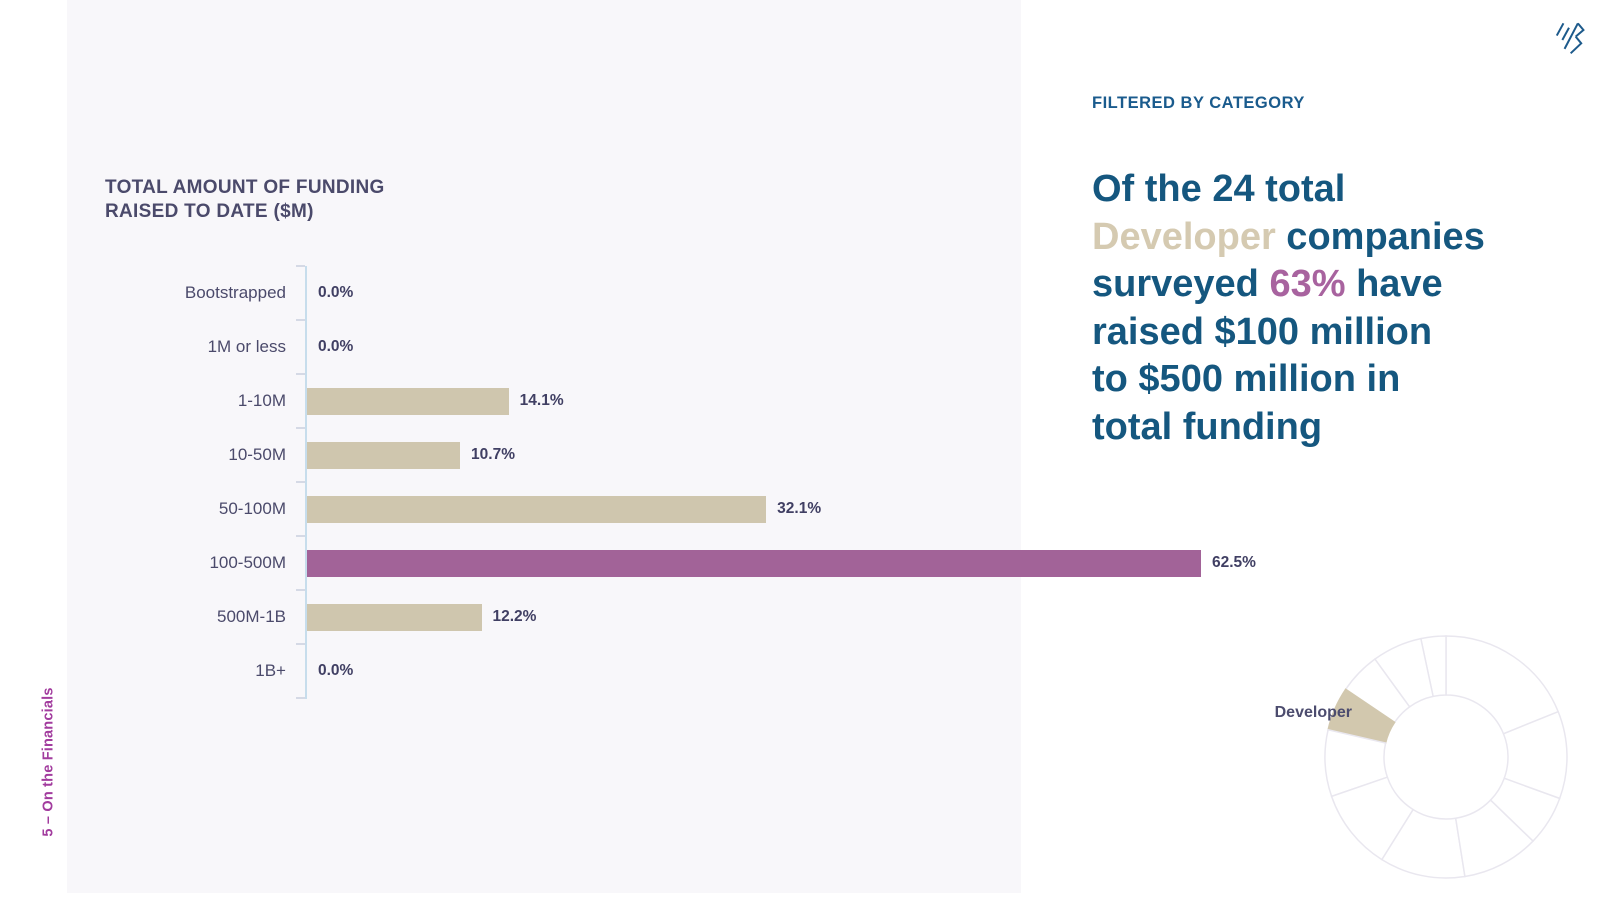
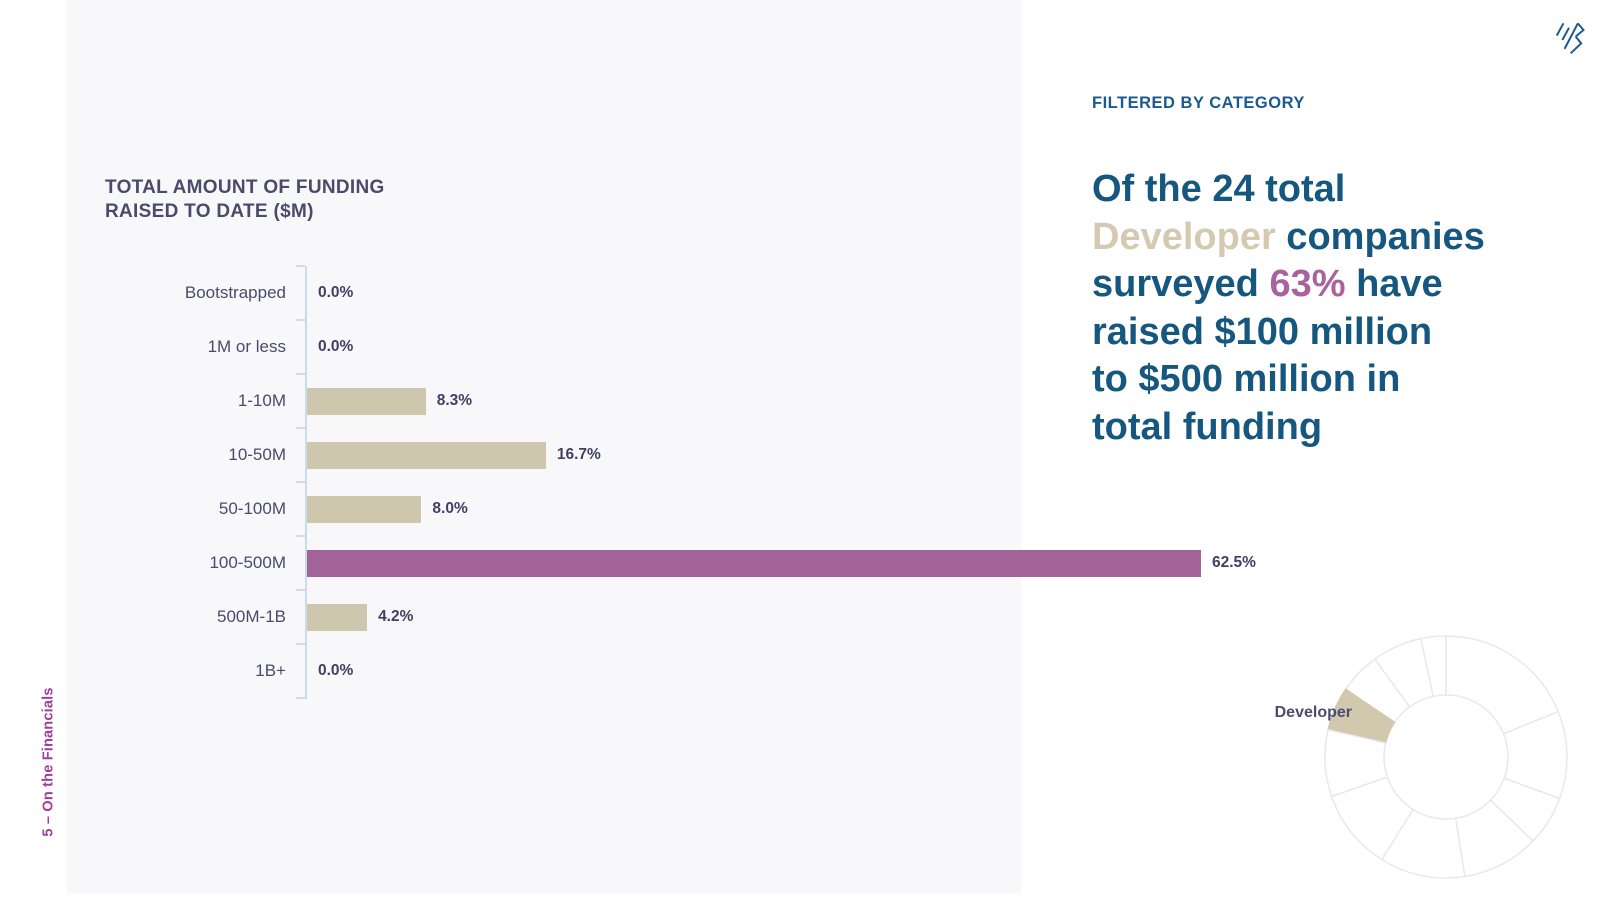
TOTAL AMOUNT OF FUNDING RAISED TO DATE ($M)/1-10M: 14.1% -> 8.3%
TOTAL AMOUNT OF FUNDING RAISED TO DATE ($M)/10-50M: 10.7% -> 16.7%
TOTAL AMOUNT OF FUNDING RAISED TO DATE ($M)/50-100M: 32.1% -> 8.0%
TOTAL AMOUNT OF FUNDING RAISED TO DATE ($M)/500M-1B: 12.2% -> 4.2%
